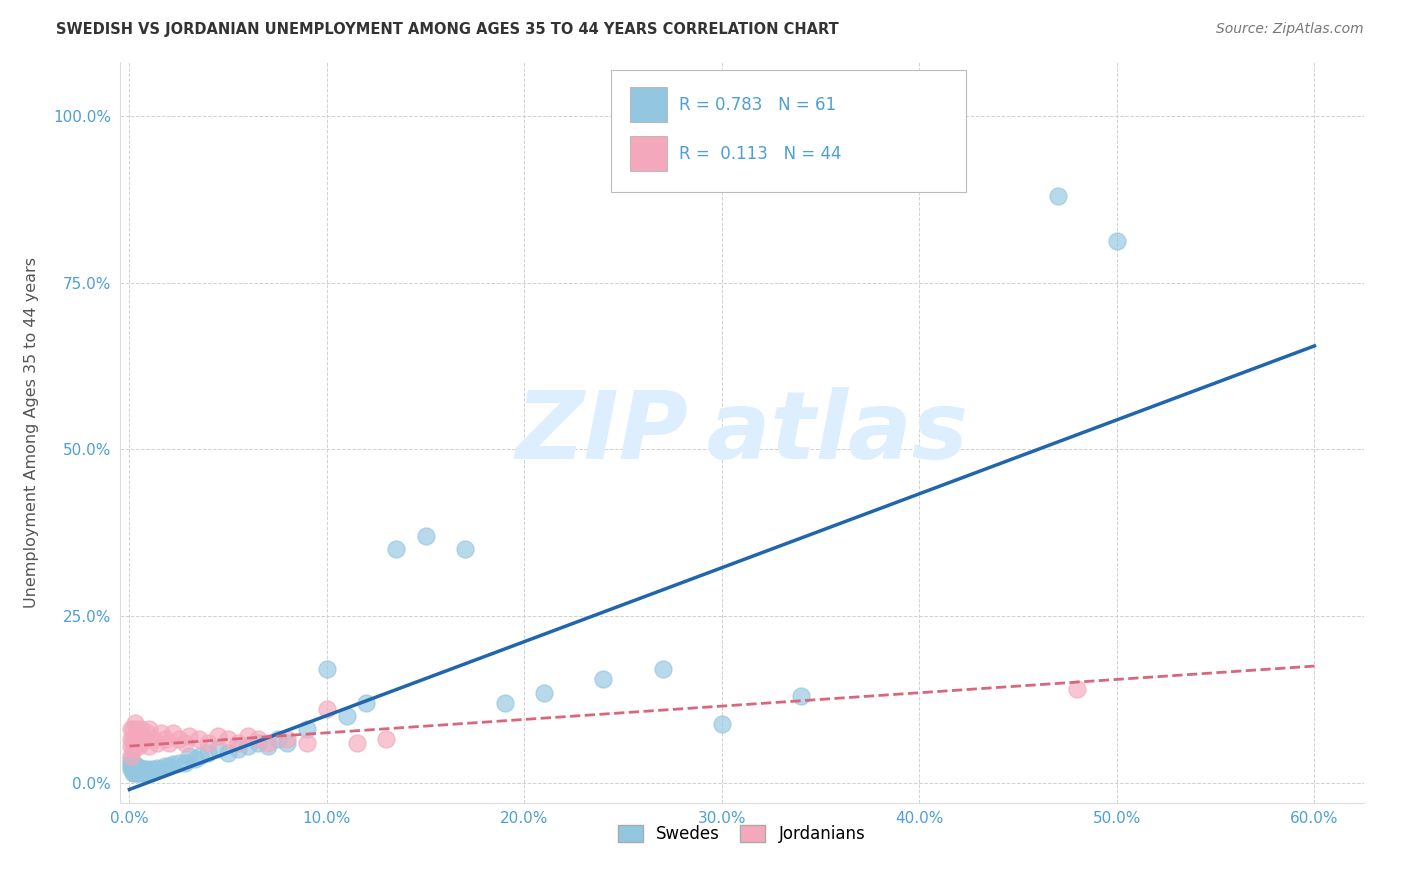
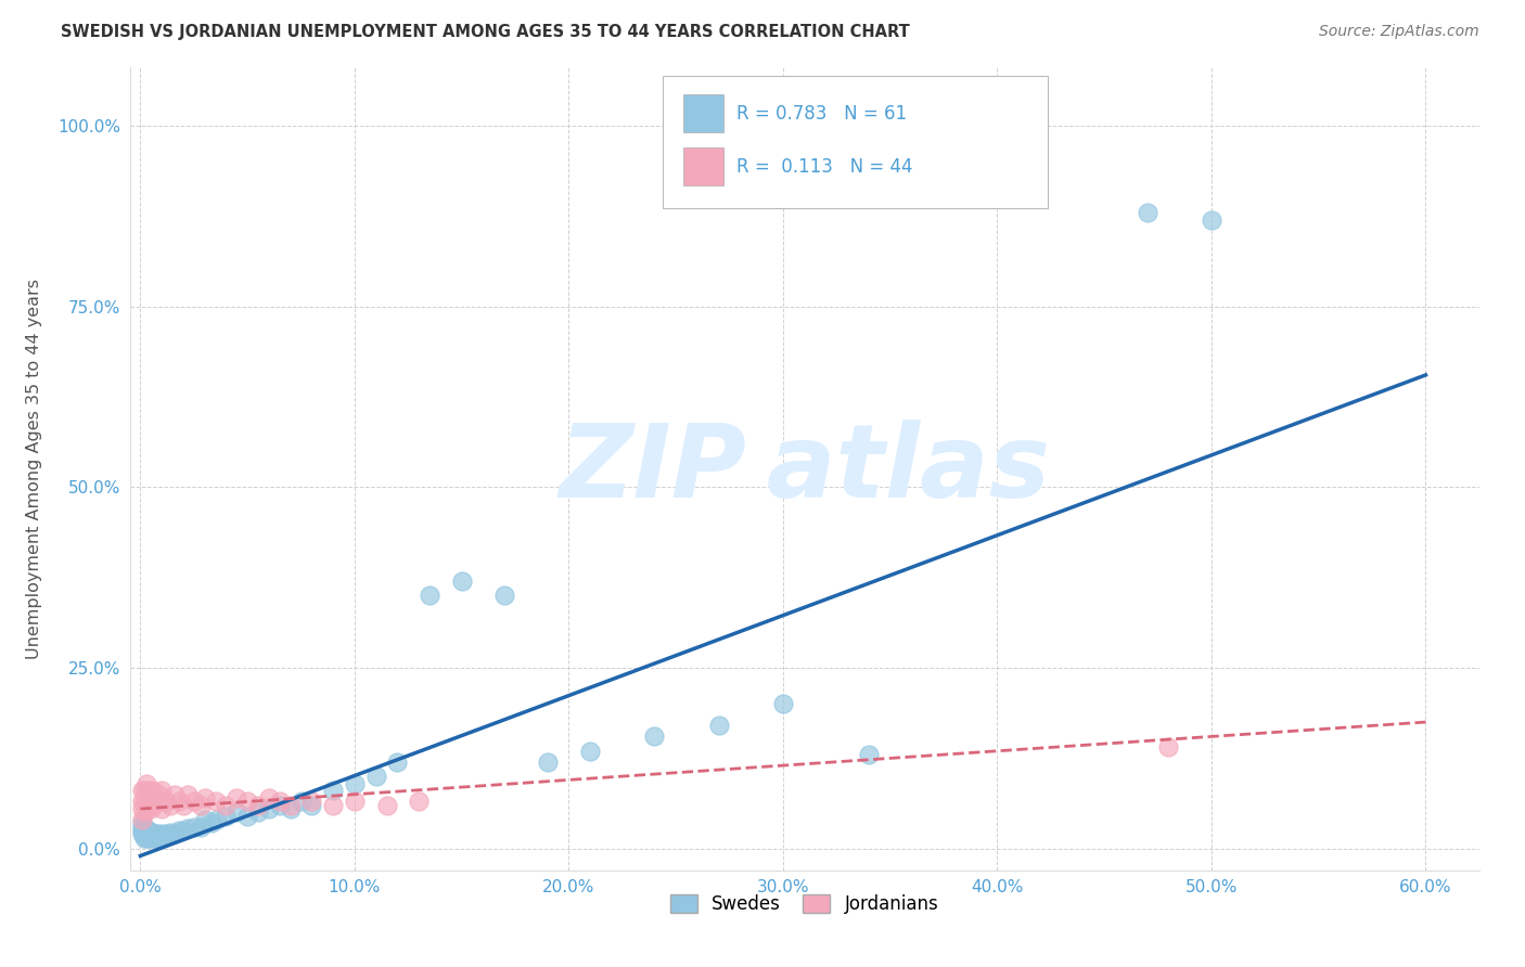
Swedes/10.0%: 17.0% -> 9.0%
Jordanians/10.0%: 11.0% -> 6.5%
Swedes/30.0%: 8.8% -> 20.0%
Swedes/50.0%: 81.2% -> 87.0%
